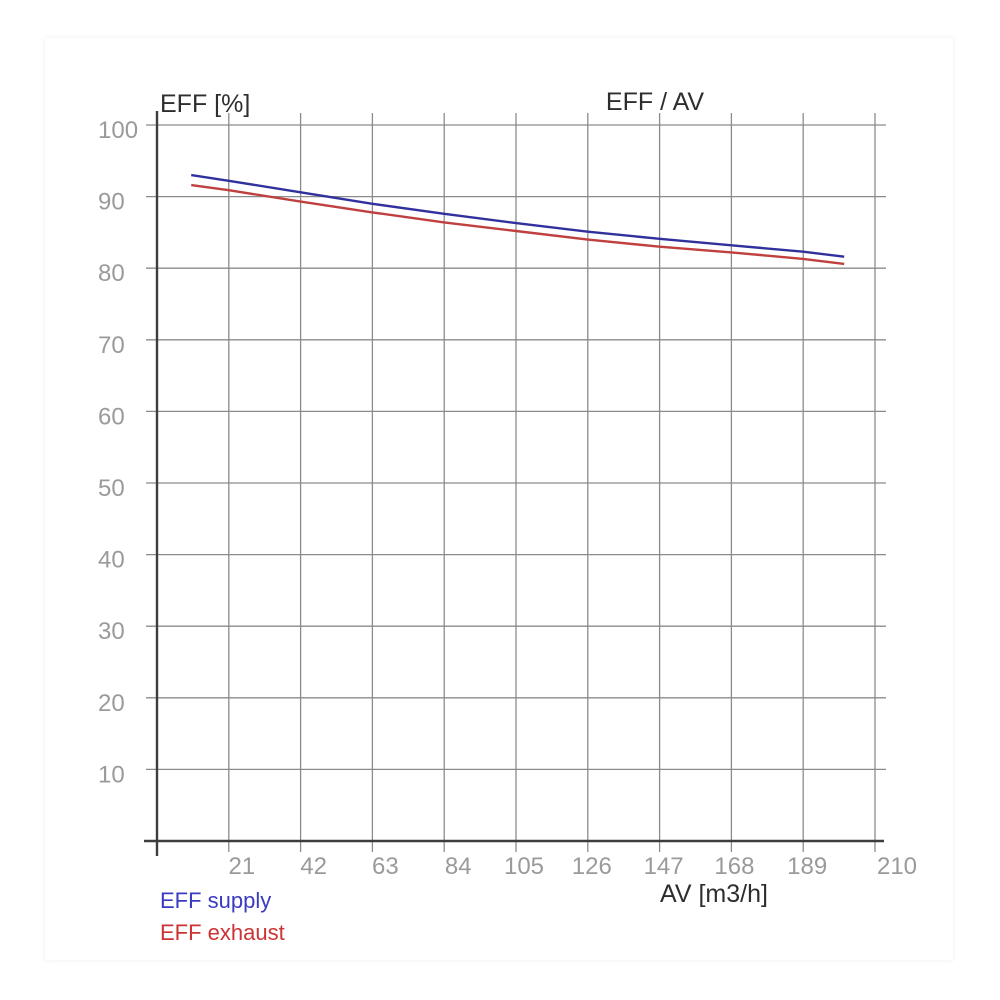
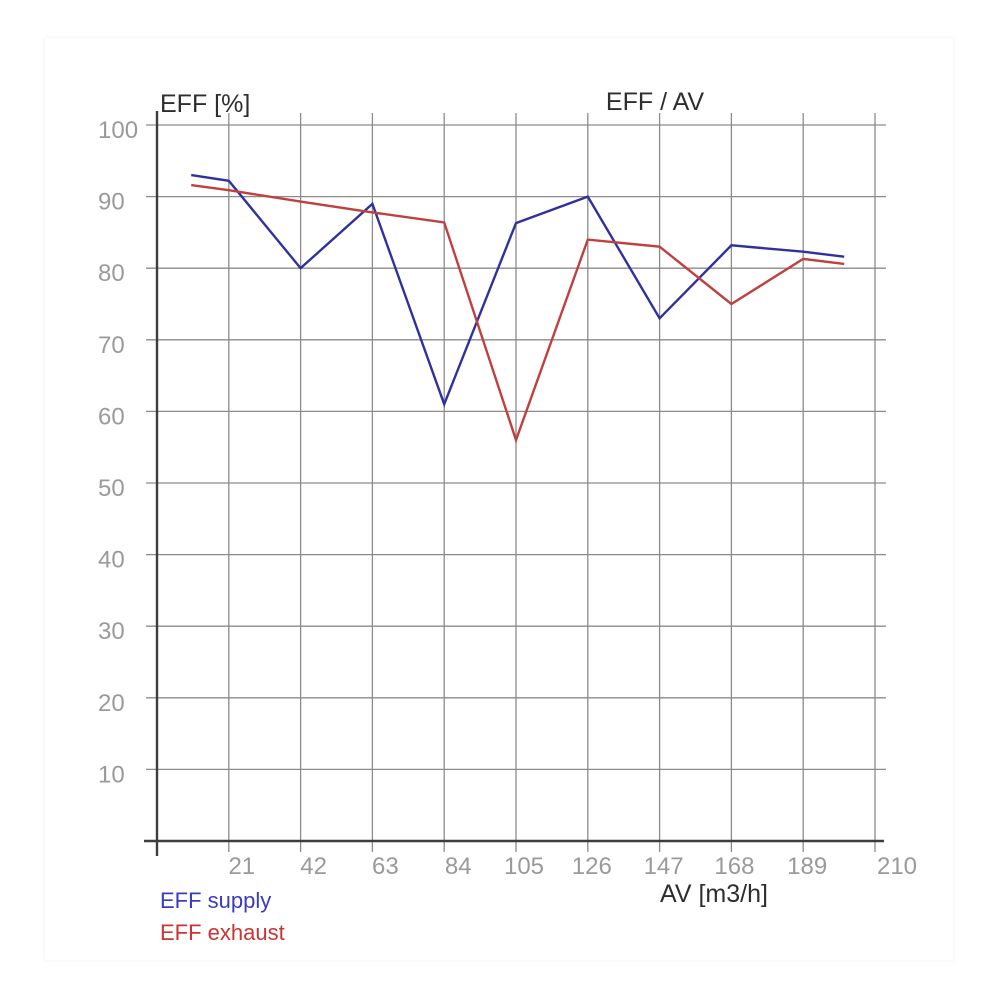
EFF supply/42: 91 -> 80
EFF supply/84: 88 -> 61
EFF exhaust/105: 85 -> 56
EFF supply/126: 85 -> 90
EFF supply/147: 84 -> 73
EFF exhaust/168: 82 -> 75
